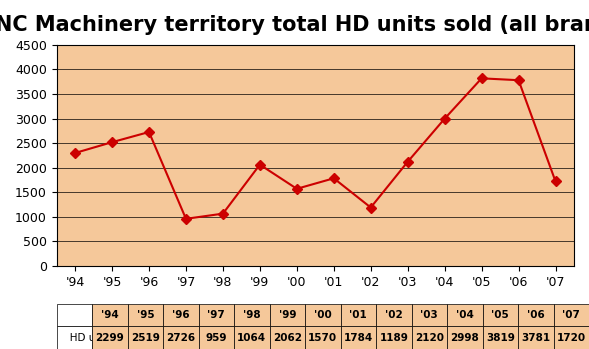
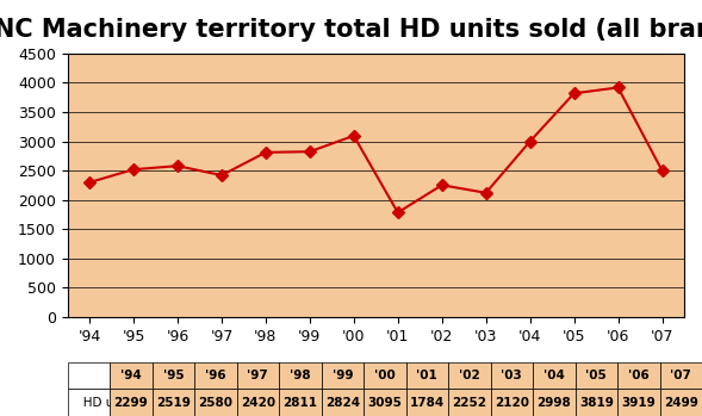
'96: 2726 -> 2580
'97: 959 -> 2420
'98: 1064 -> 2811
'99: 2062 -> 2824
'00: 1570 -> 3095
'02: 1189 -> 2252
'06: 3781 -> 3919
'07: 1720 -> 2499
